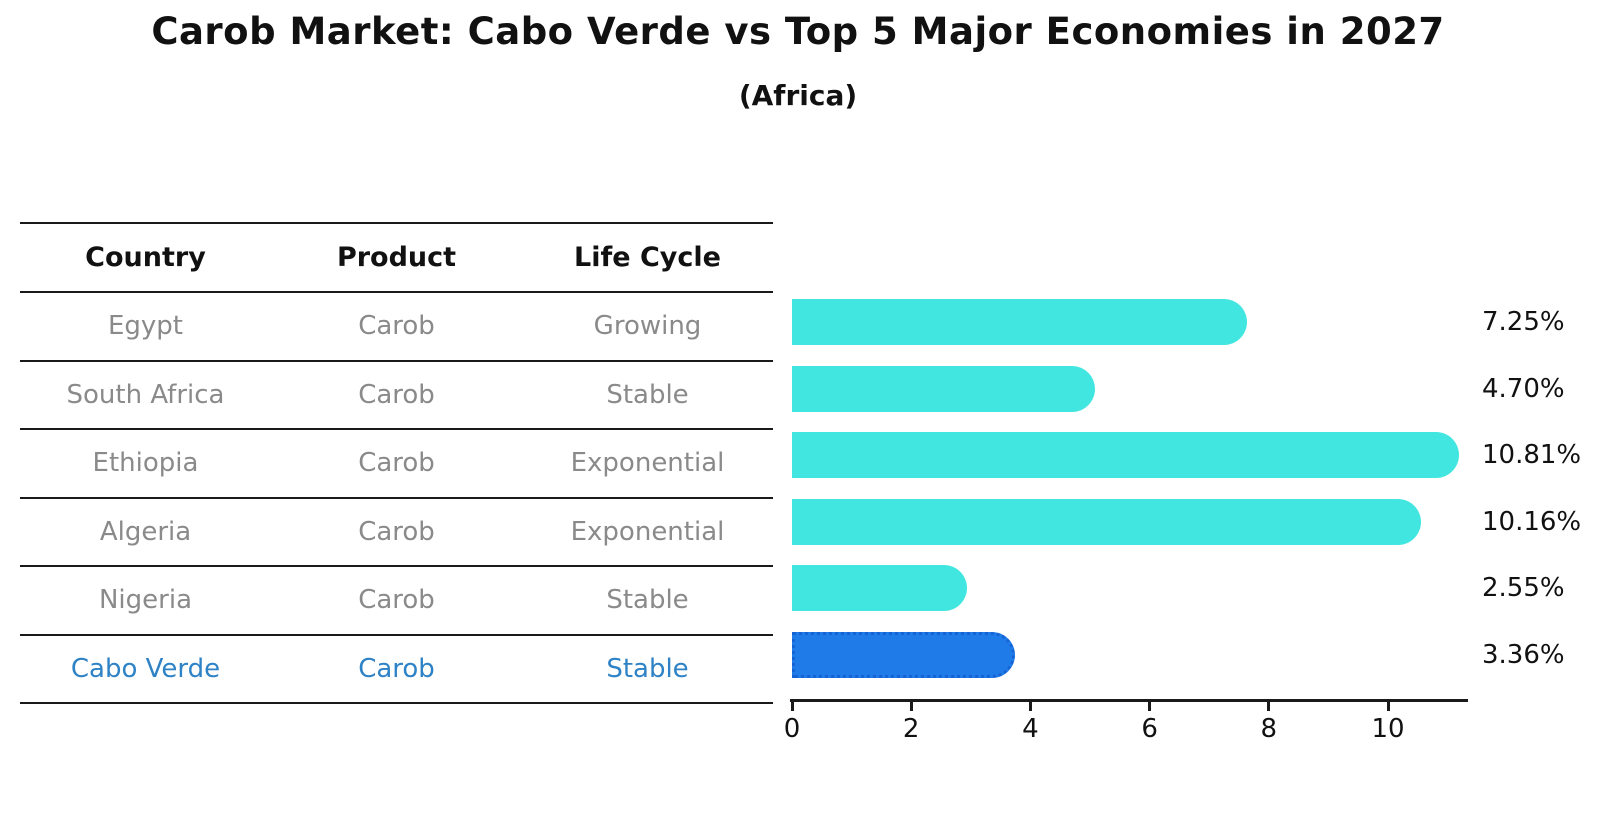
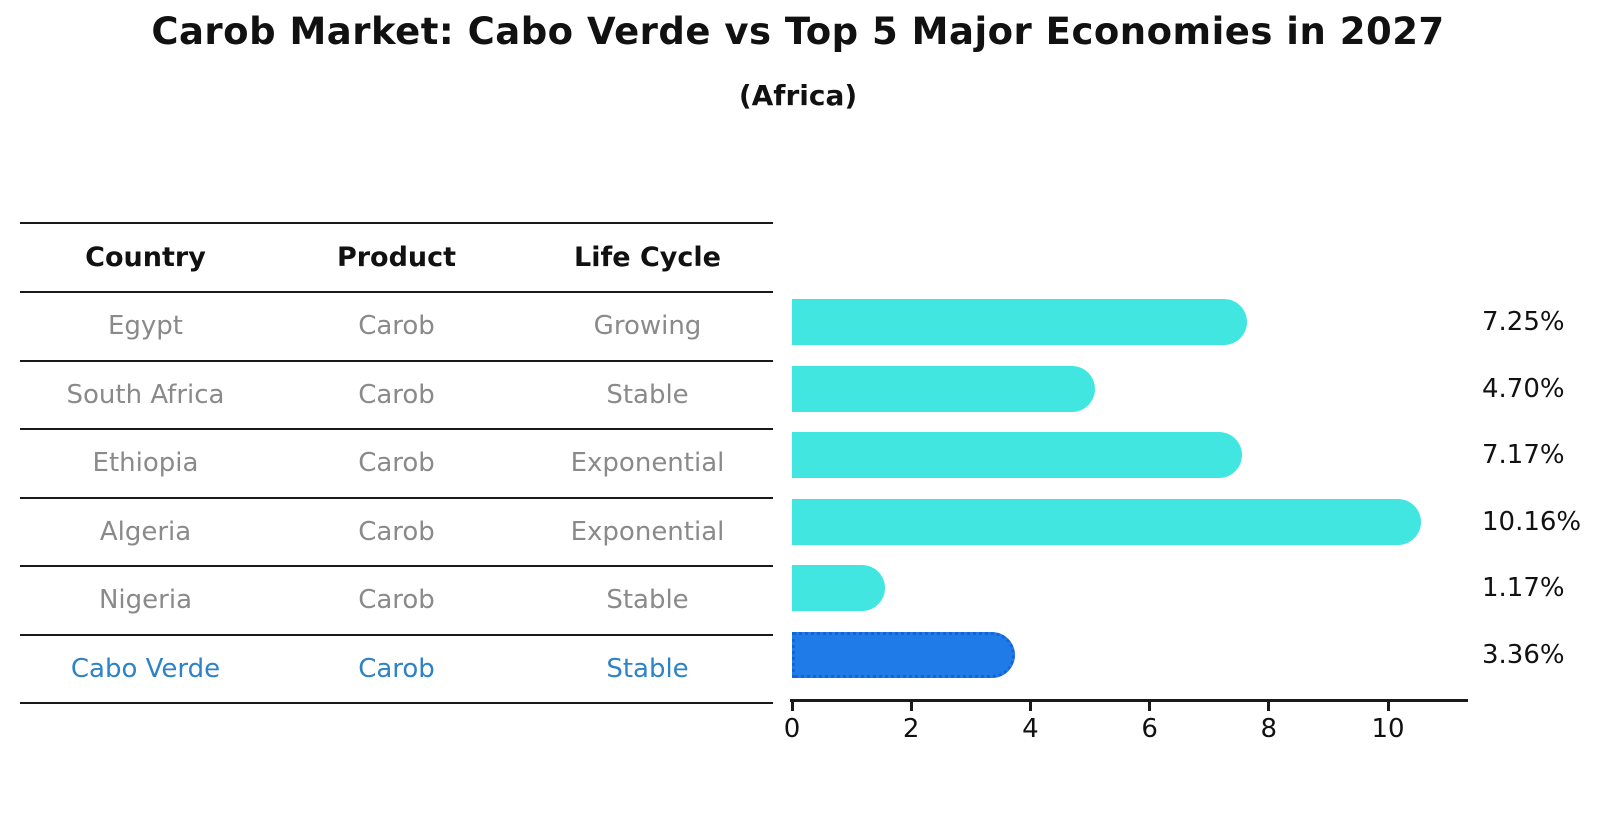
Ethiopia: 10.81% -> 7.17%
Nigeria: 2.55% -> 1.17%
